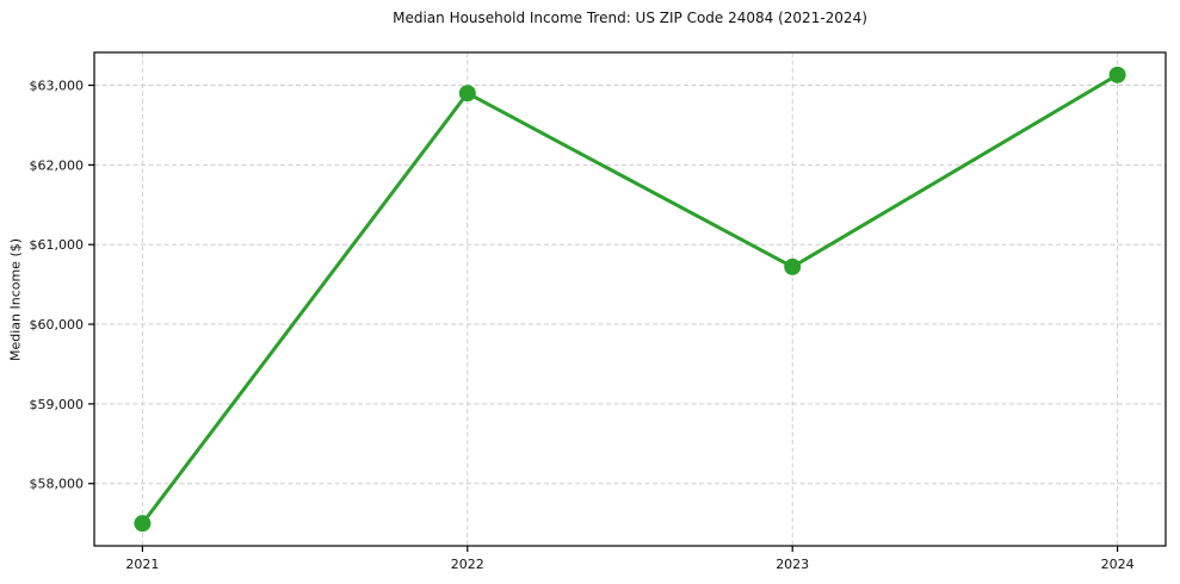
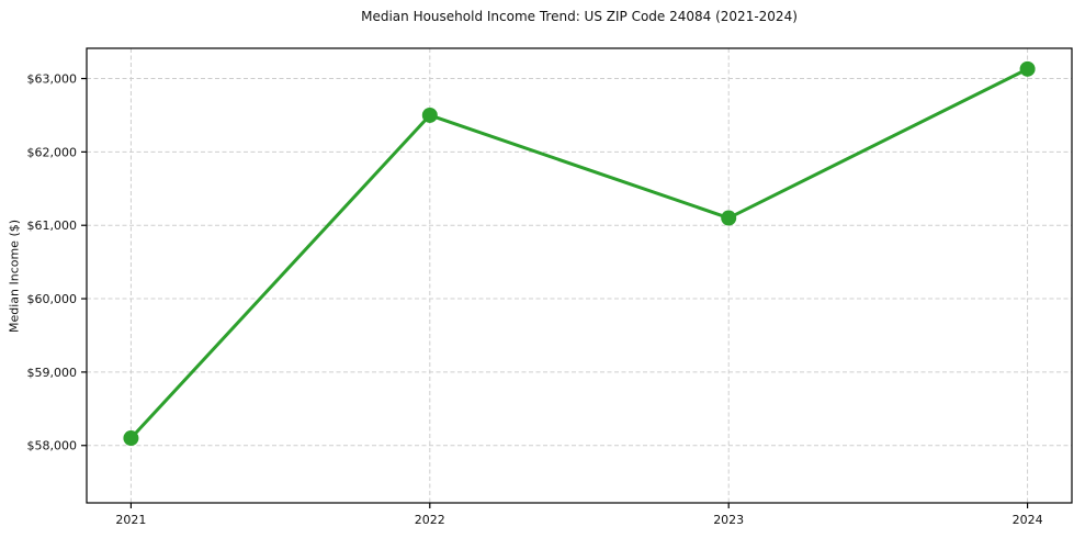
2021: $57500 -> $58100
2022: $62900 -> $62500
2023: $60700 -> $61100
